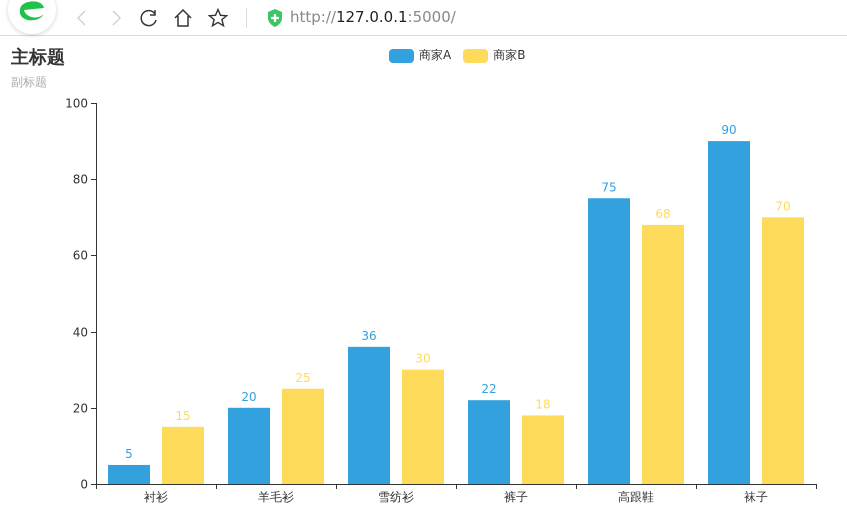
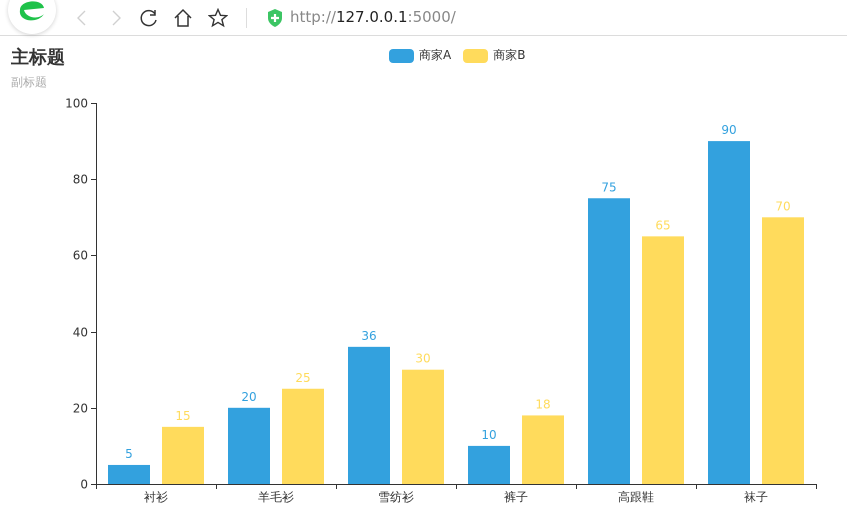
商家A/裤子: 22 -> 10
商家B/高跟鞋: 68 -> 65
